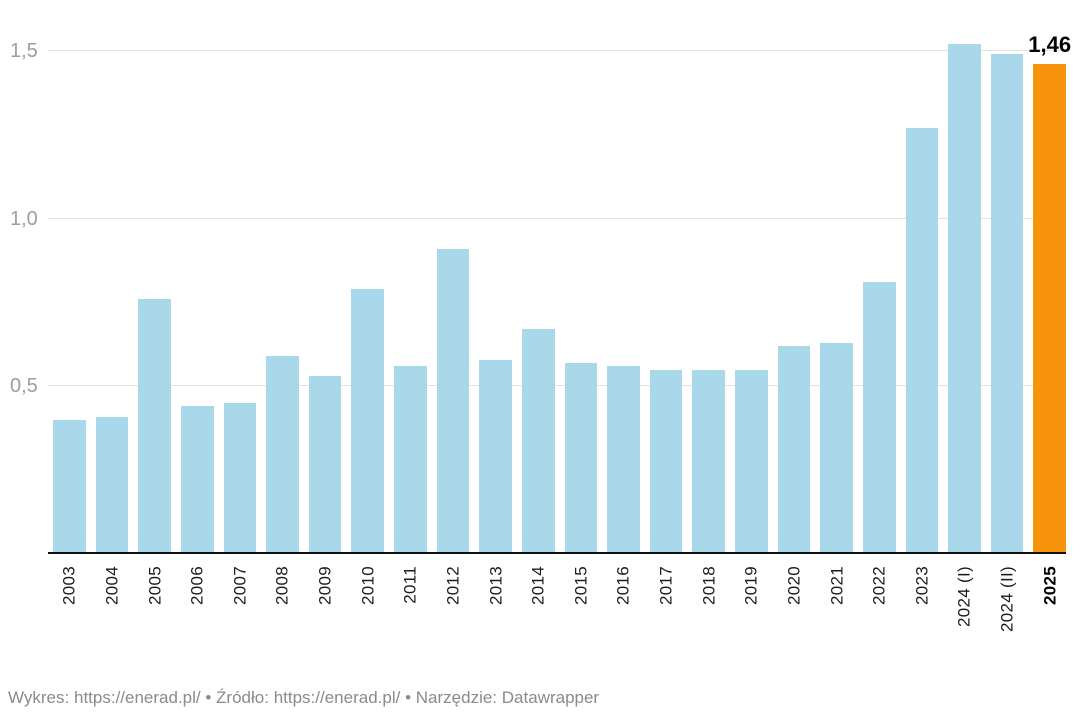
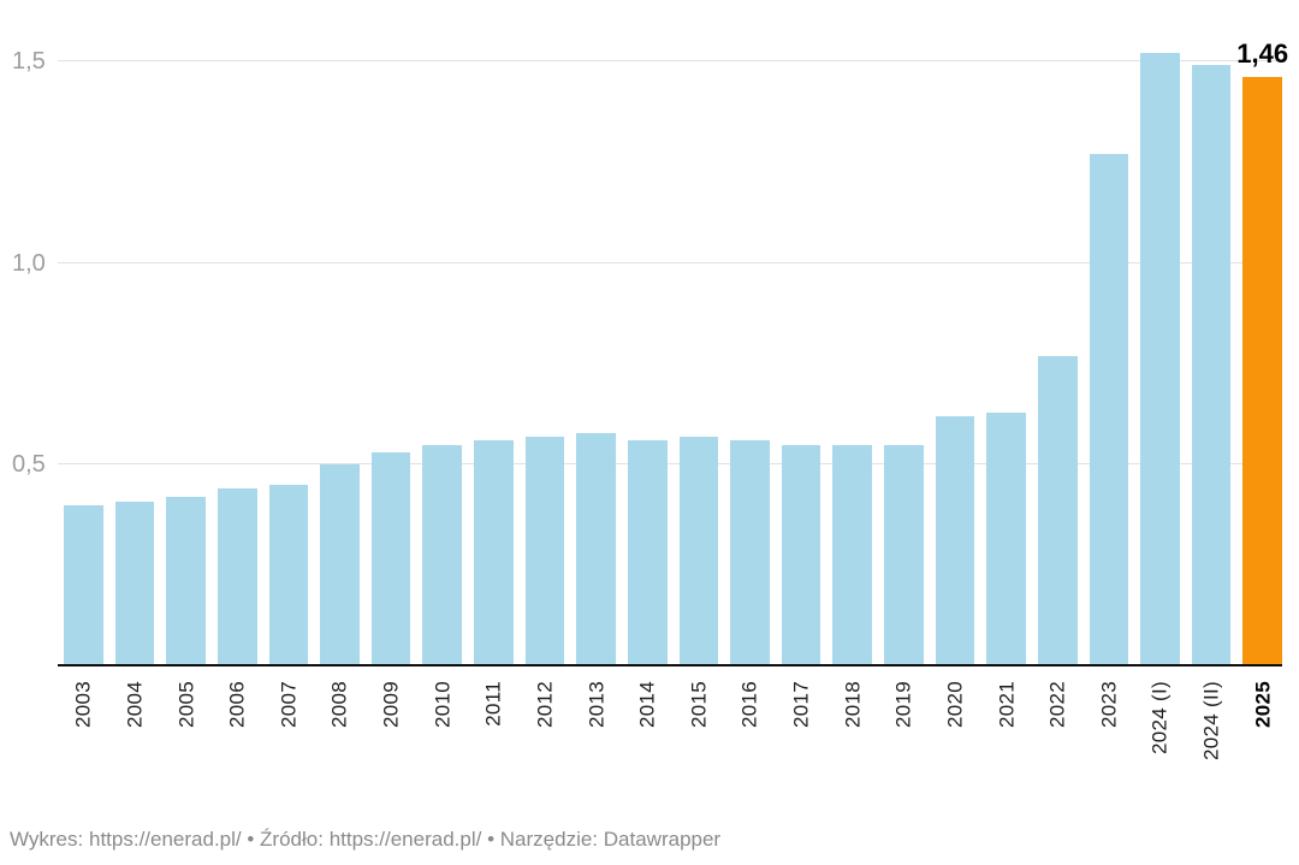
2005: 0,76 -> 0,42
2008: 0,59 -> 0,50
2010: 0,79 -> 0,55
2012: 0,91 -> 0,57
2014: 0,67 -> 0,56
2022: 0,81 -> 0,77
